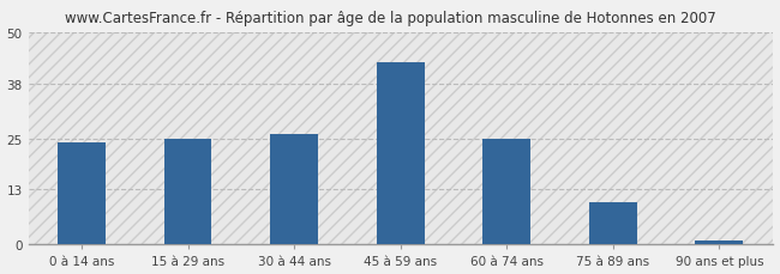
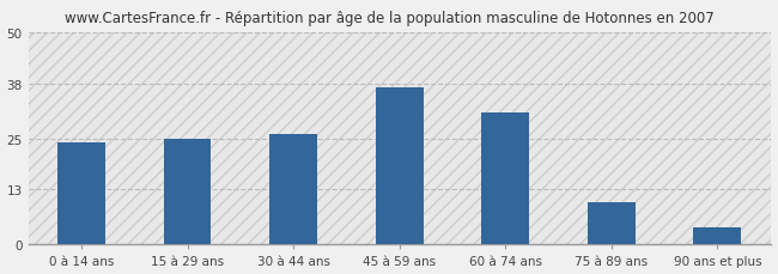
45 à 59 ans: 43 -> 37
60 à 74 ans: 25 -> 31
90 ans et plus: 1 -> 4
